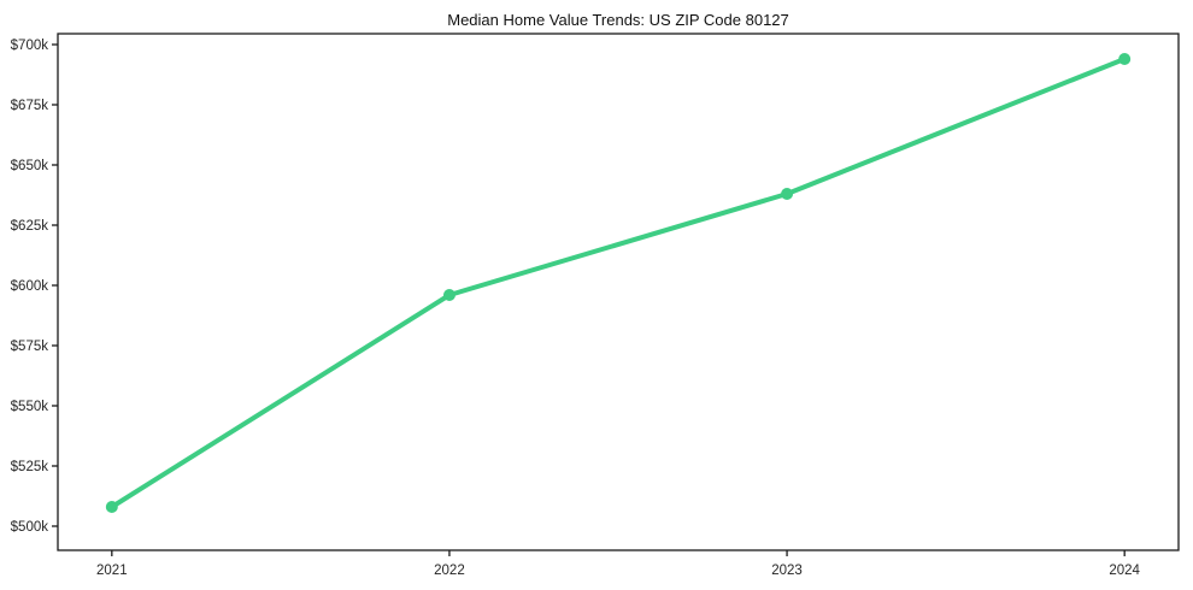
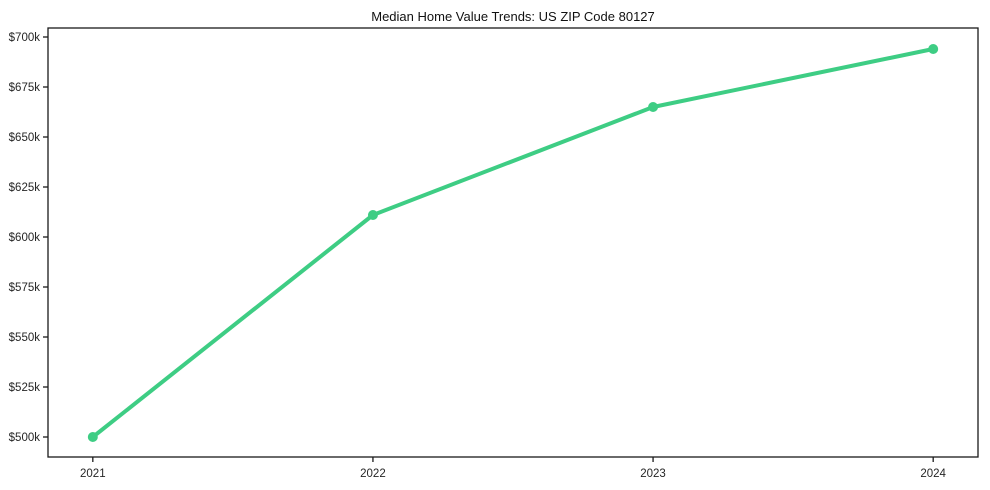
2021: $508k -> $500k
2022: $596k -> $611k
2023: $638k -> $665k
